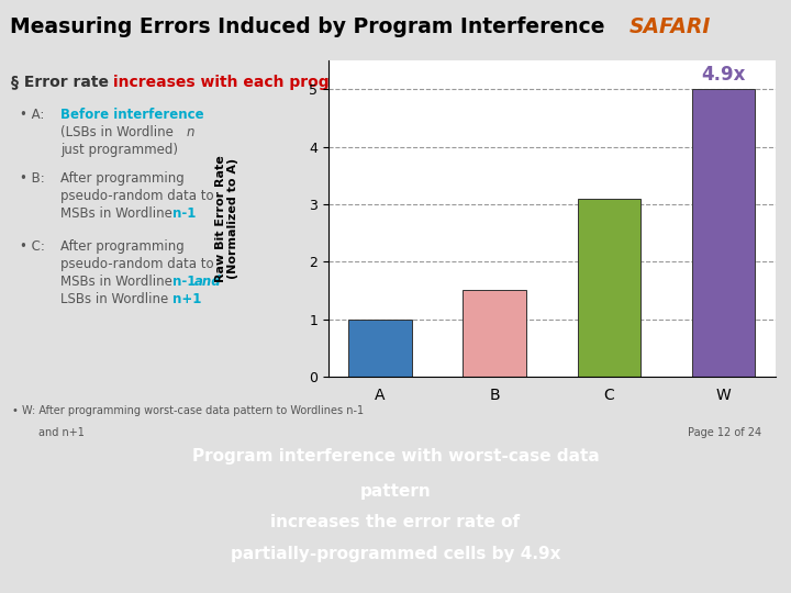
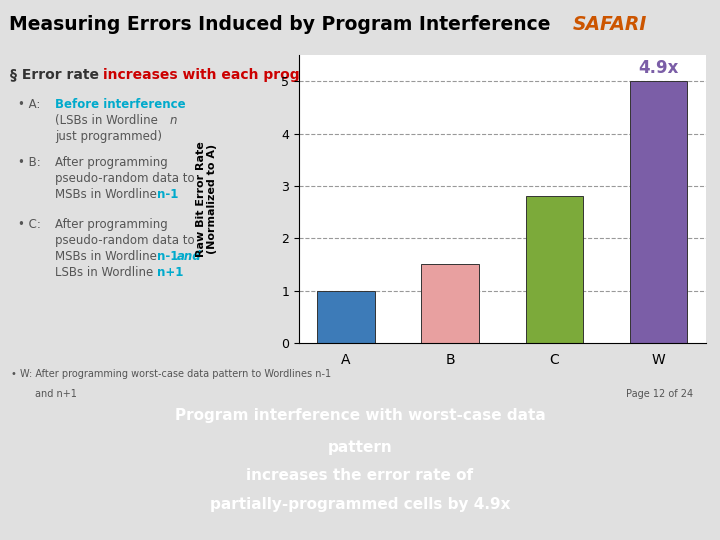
C: 3.1 -> 2.8
